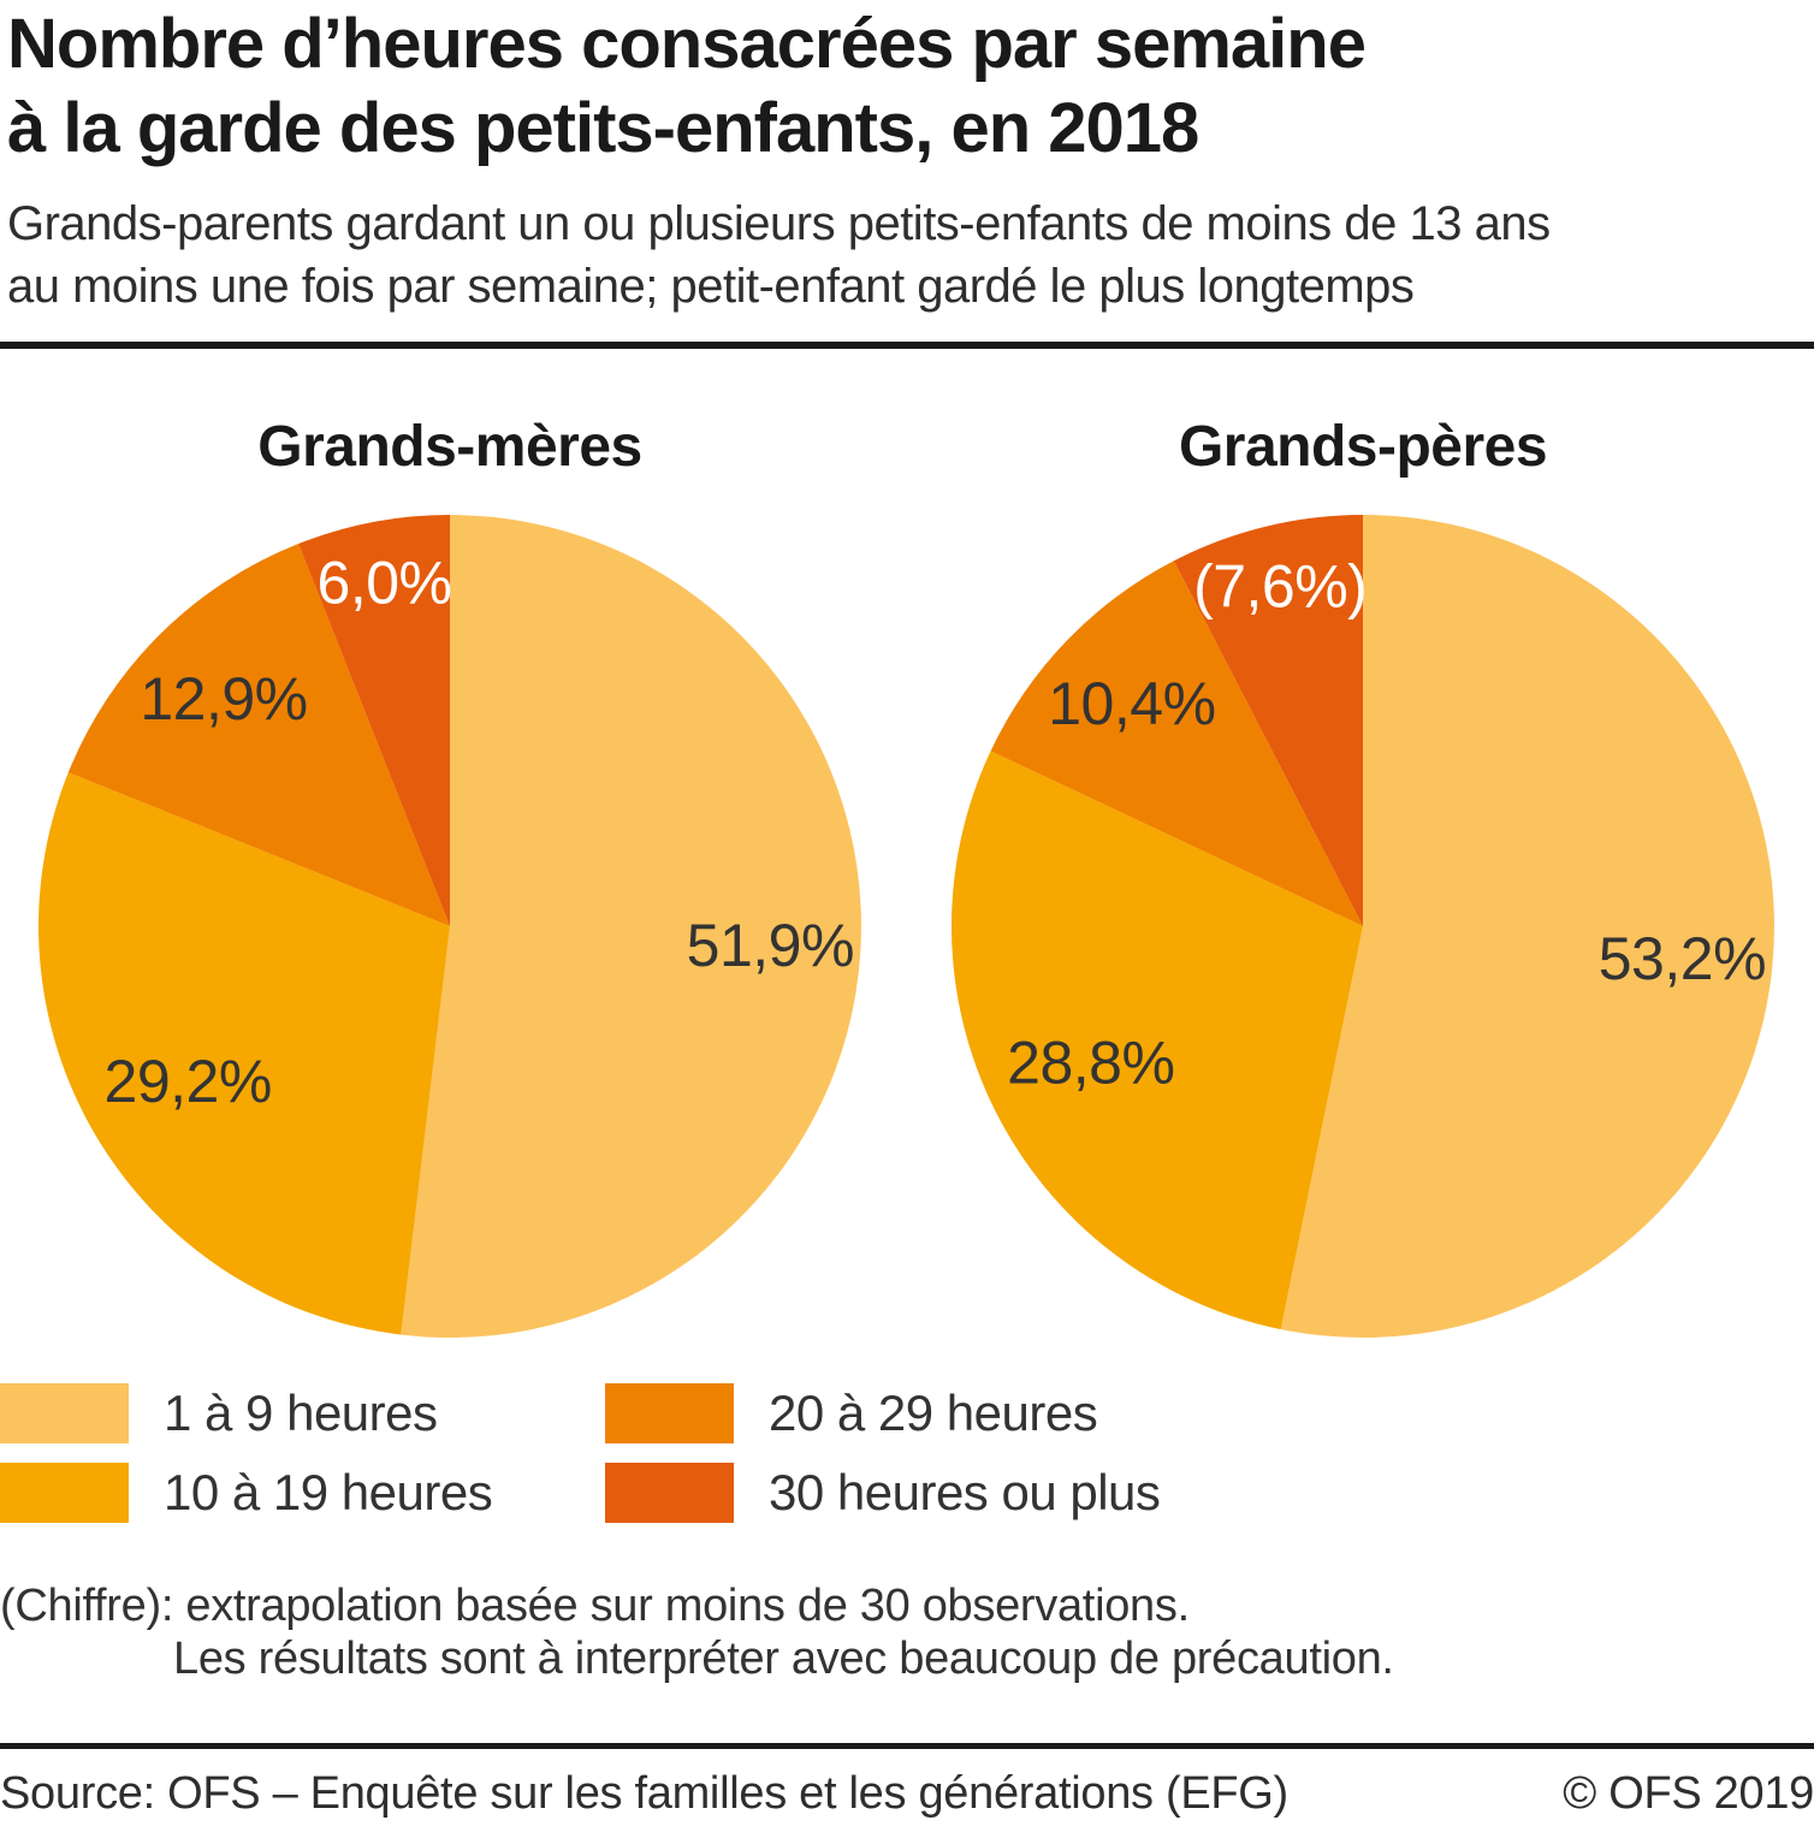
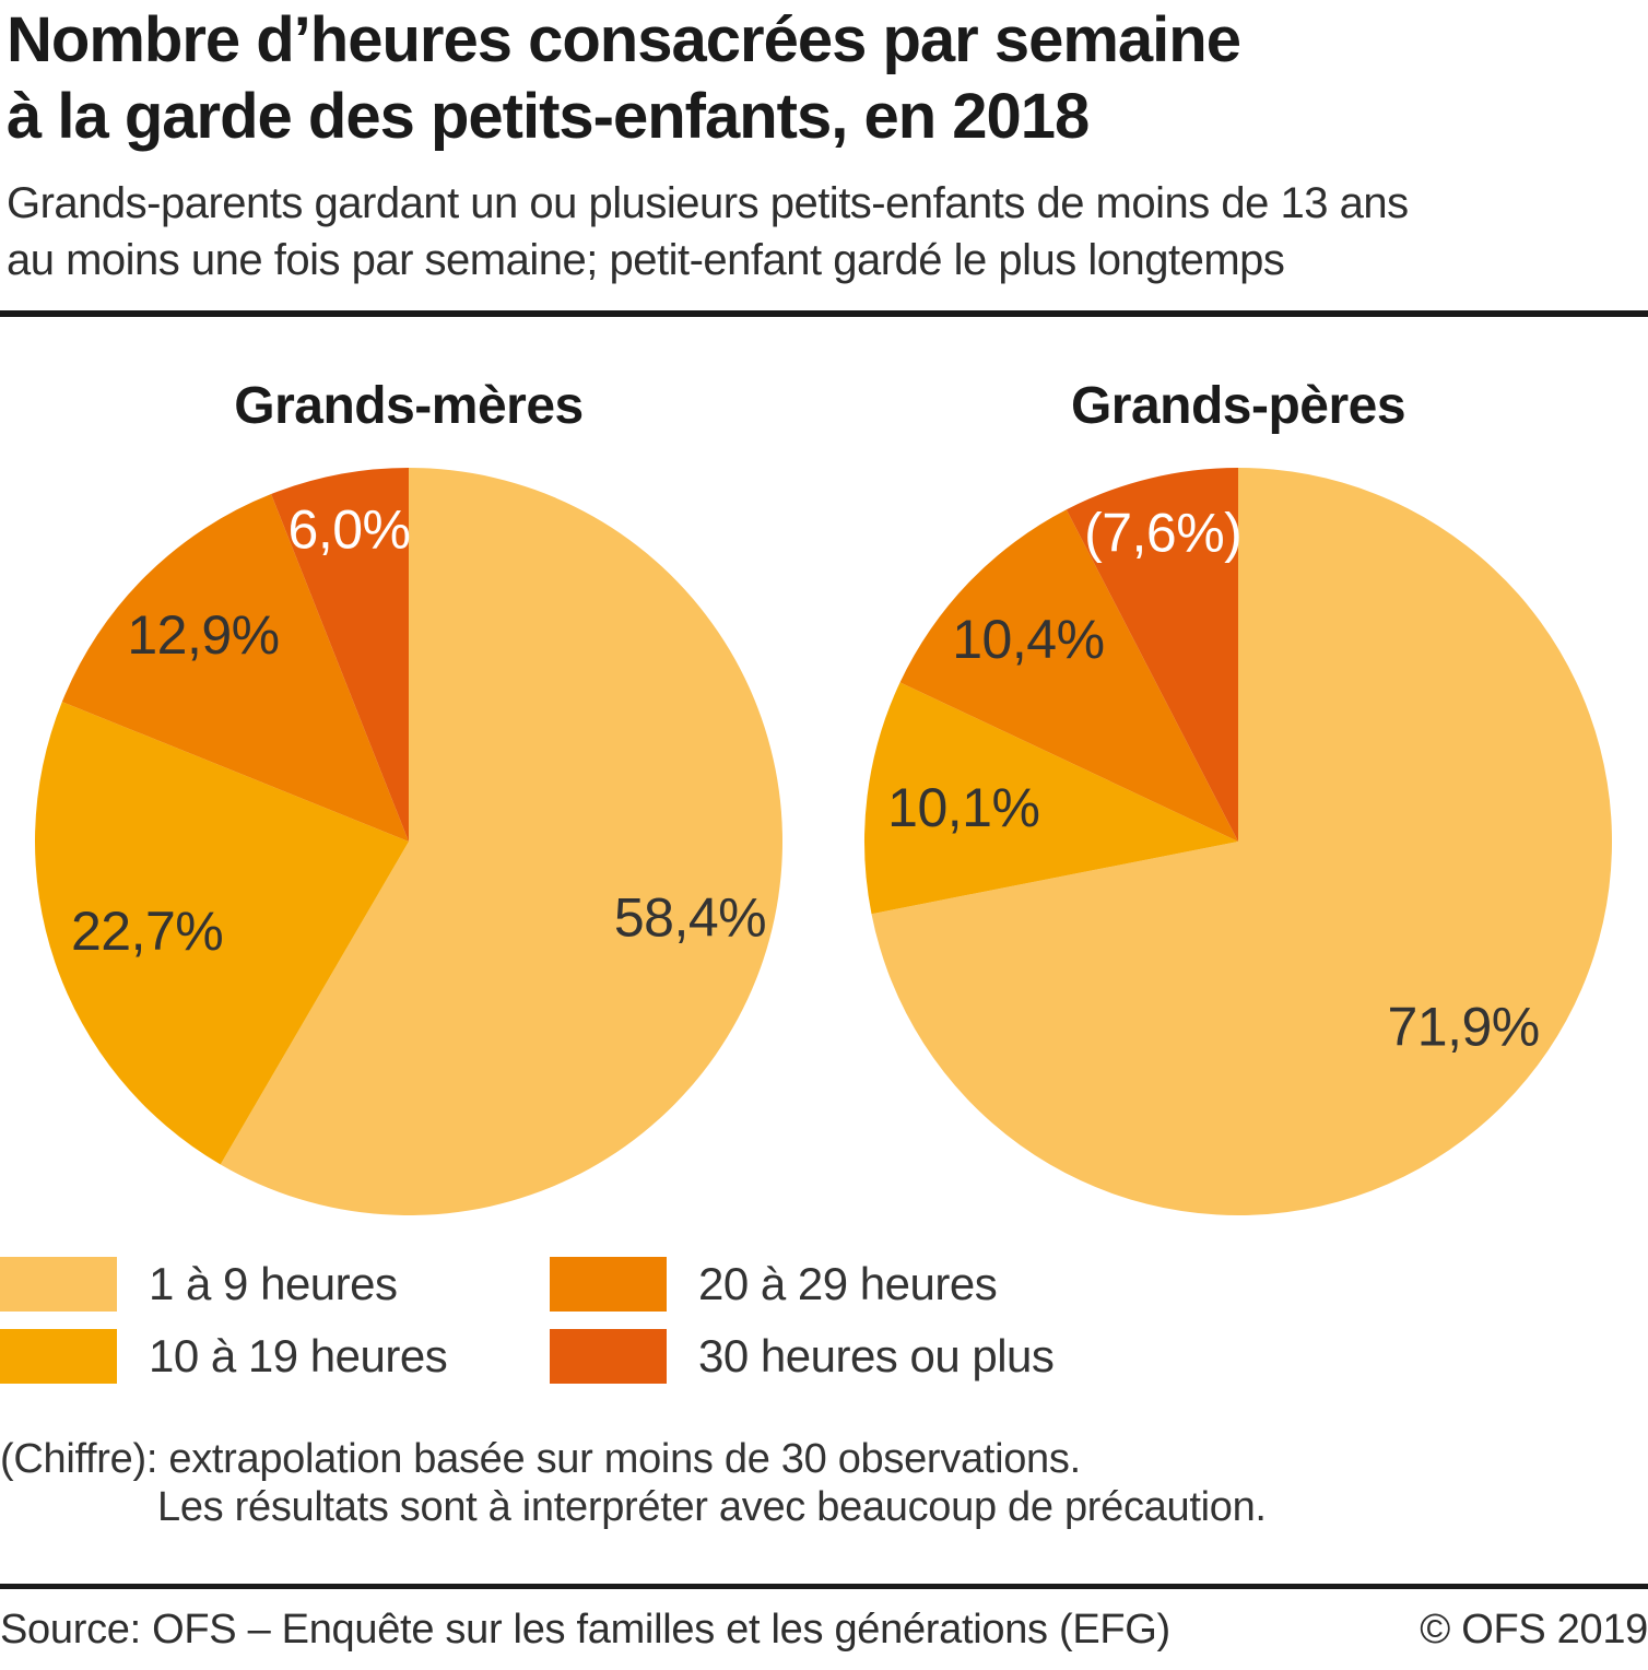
Grands-mères/1 à 9 heures: 51,9% -> 58,4%
Grands-pères/1 à 9 heures: 53,2% -> 71,9%
Grands-mères/10 à 19 heures: 29,2% -> 22,7%
Grands-pères/10 à 19 heures: 28,8% -> 10,1%
